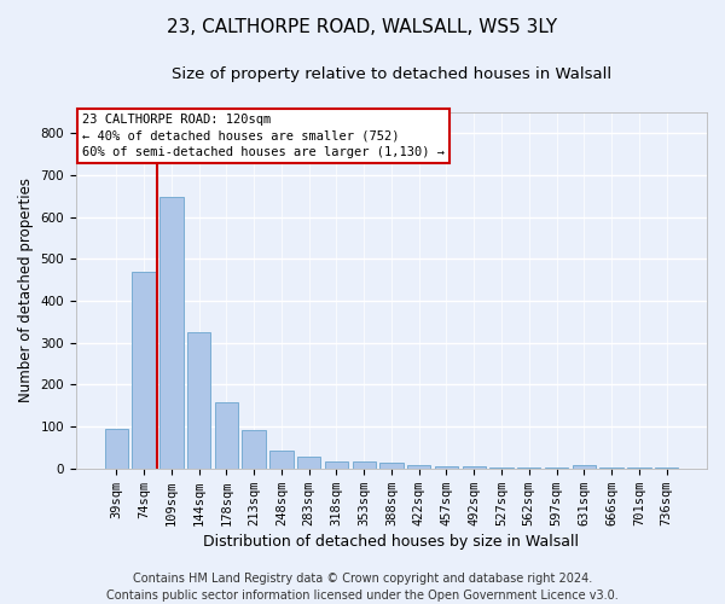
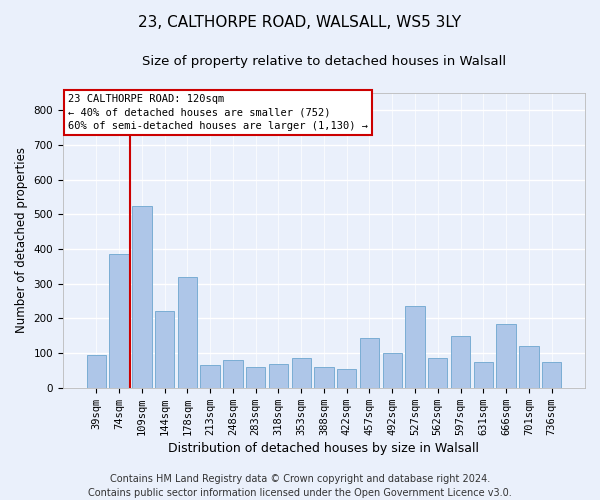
74sqm: 470 -> 385
109sqm: 648 -> 525
144sqm: 325 -> 220
178sqm: 158 -> 320
213sqm: 93 -> 65
248sqm: 43 -> 80
283sqm: 27 -> 60
318sqm: 18 -> 70
353sqm: 17 -> 85
388sqm: 13 -> 60
422sqm: 8 -> 55
457sqm: 5 -> 145
492sqm: 5 -> 100
527sqm: 1 -> 235
562sqm: 1 -> 85
597sqm: 1 -> 150
631sqm: 8 -> 75
666sqm: 1 -> 185
701sqm: 1 -> 120
736sqm: 1 -> 75
